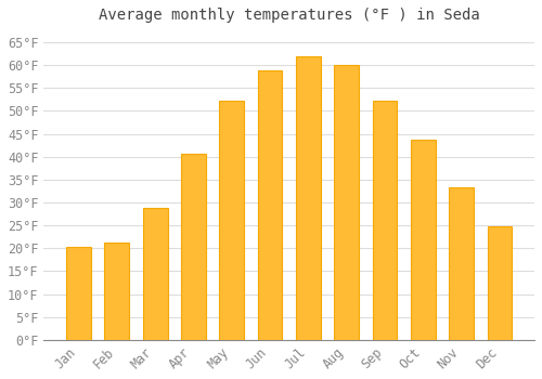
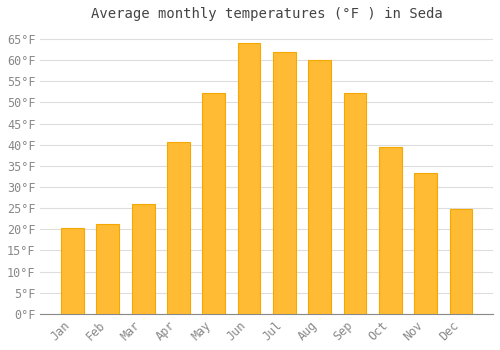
Mar: 28.8°F -> 26.0°F
Jun: 58.8°F -> 64.0°F
Oct: 43.7°F -> 39.5°F
